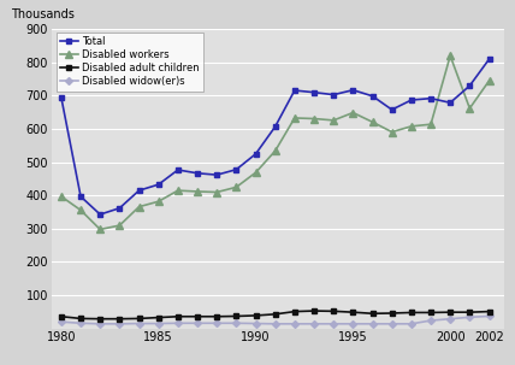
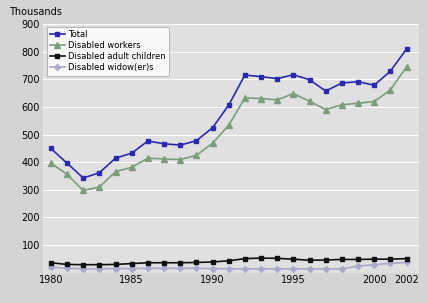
Total/1980: 695 -> 450
Disabled workers/2000: 820 -> 620
